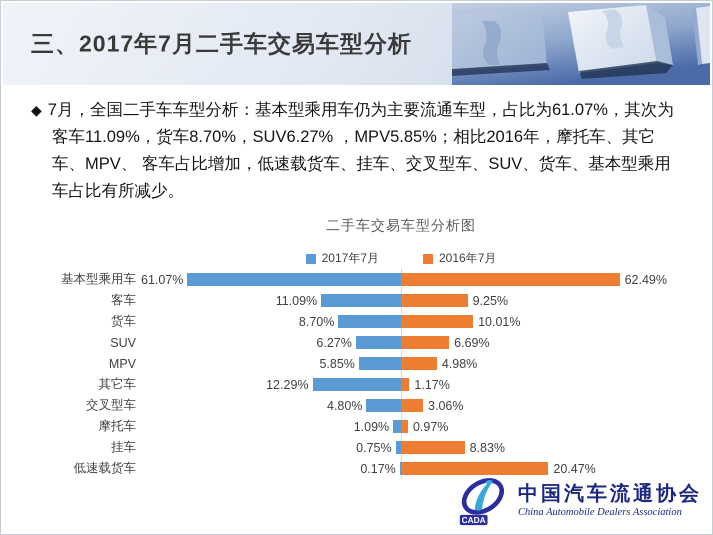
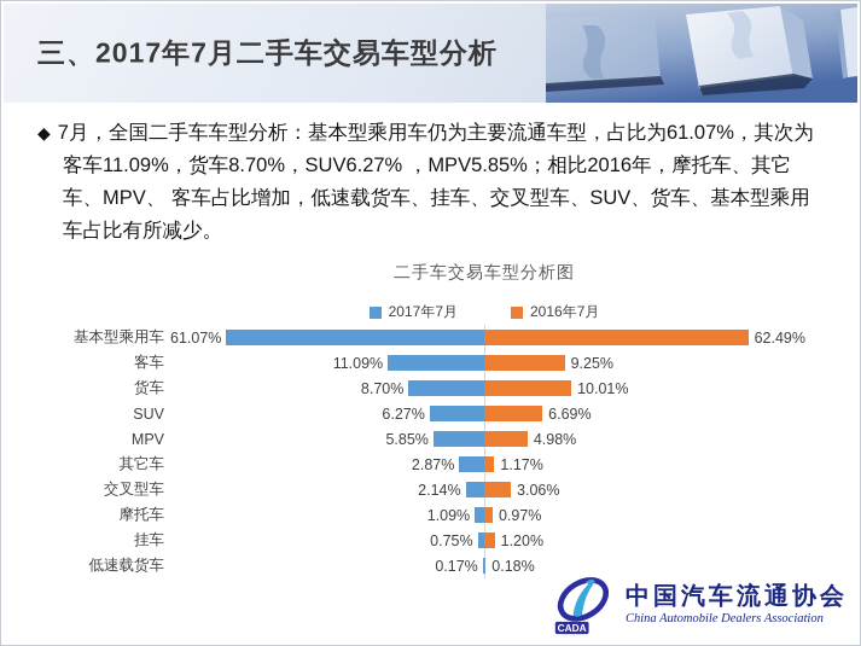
2017年7月/其它车: 12.29% -> 2.87%
2017年7月/交叉型车: 4.80% -> 2.14%
2016年7月/挂车: 8.83% -> 1.20%
2016年7月/低速载货车: 20.47% -> 0.18%
